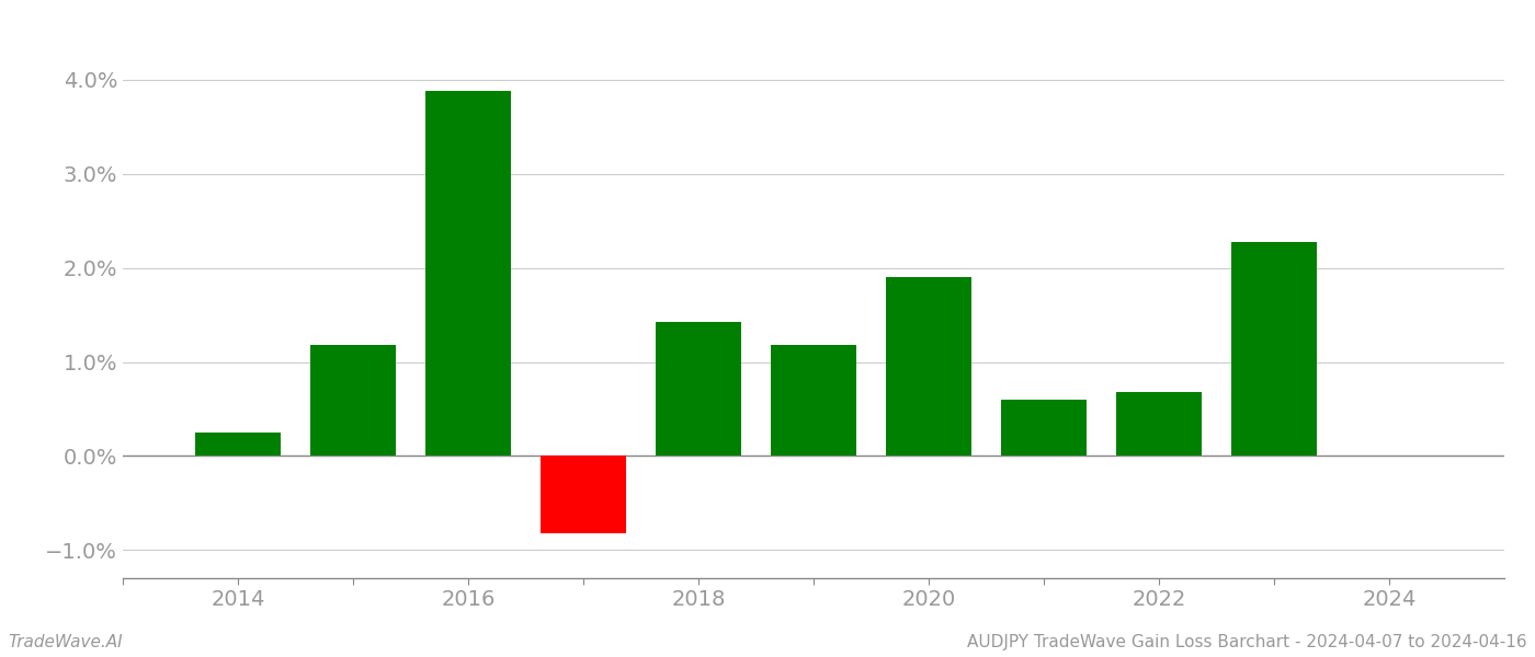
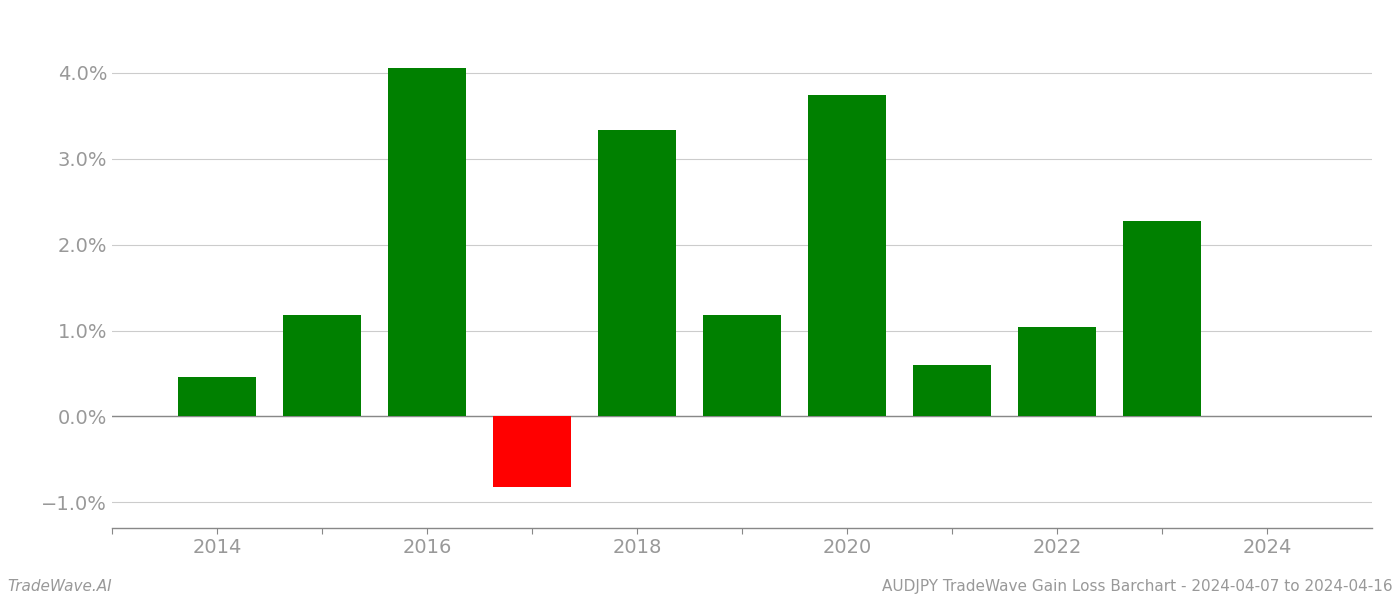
2014: 0.25% -> 0.46%
2016: 3.88% -> 4.06%
2018: 1.43% -> 3.34%
2020: 1.90% -> 3.74%
2022: 0.68% -> 1.04%
